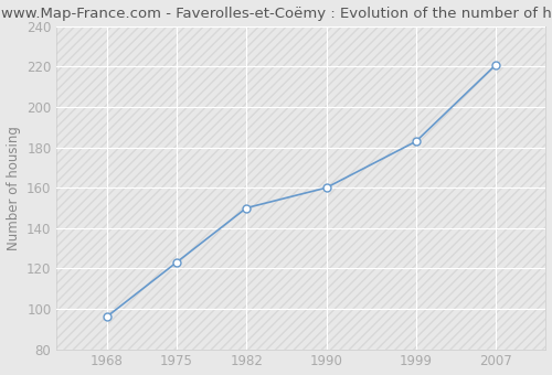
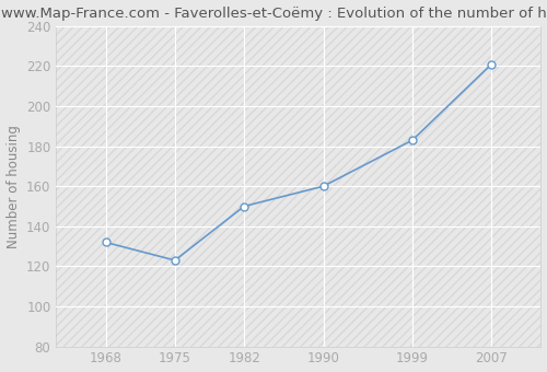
1968: 96 -> 132
